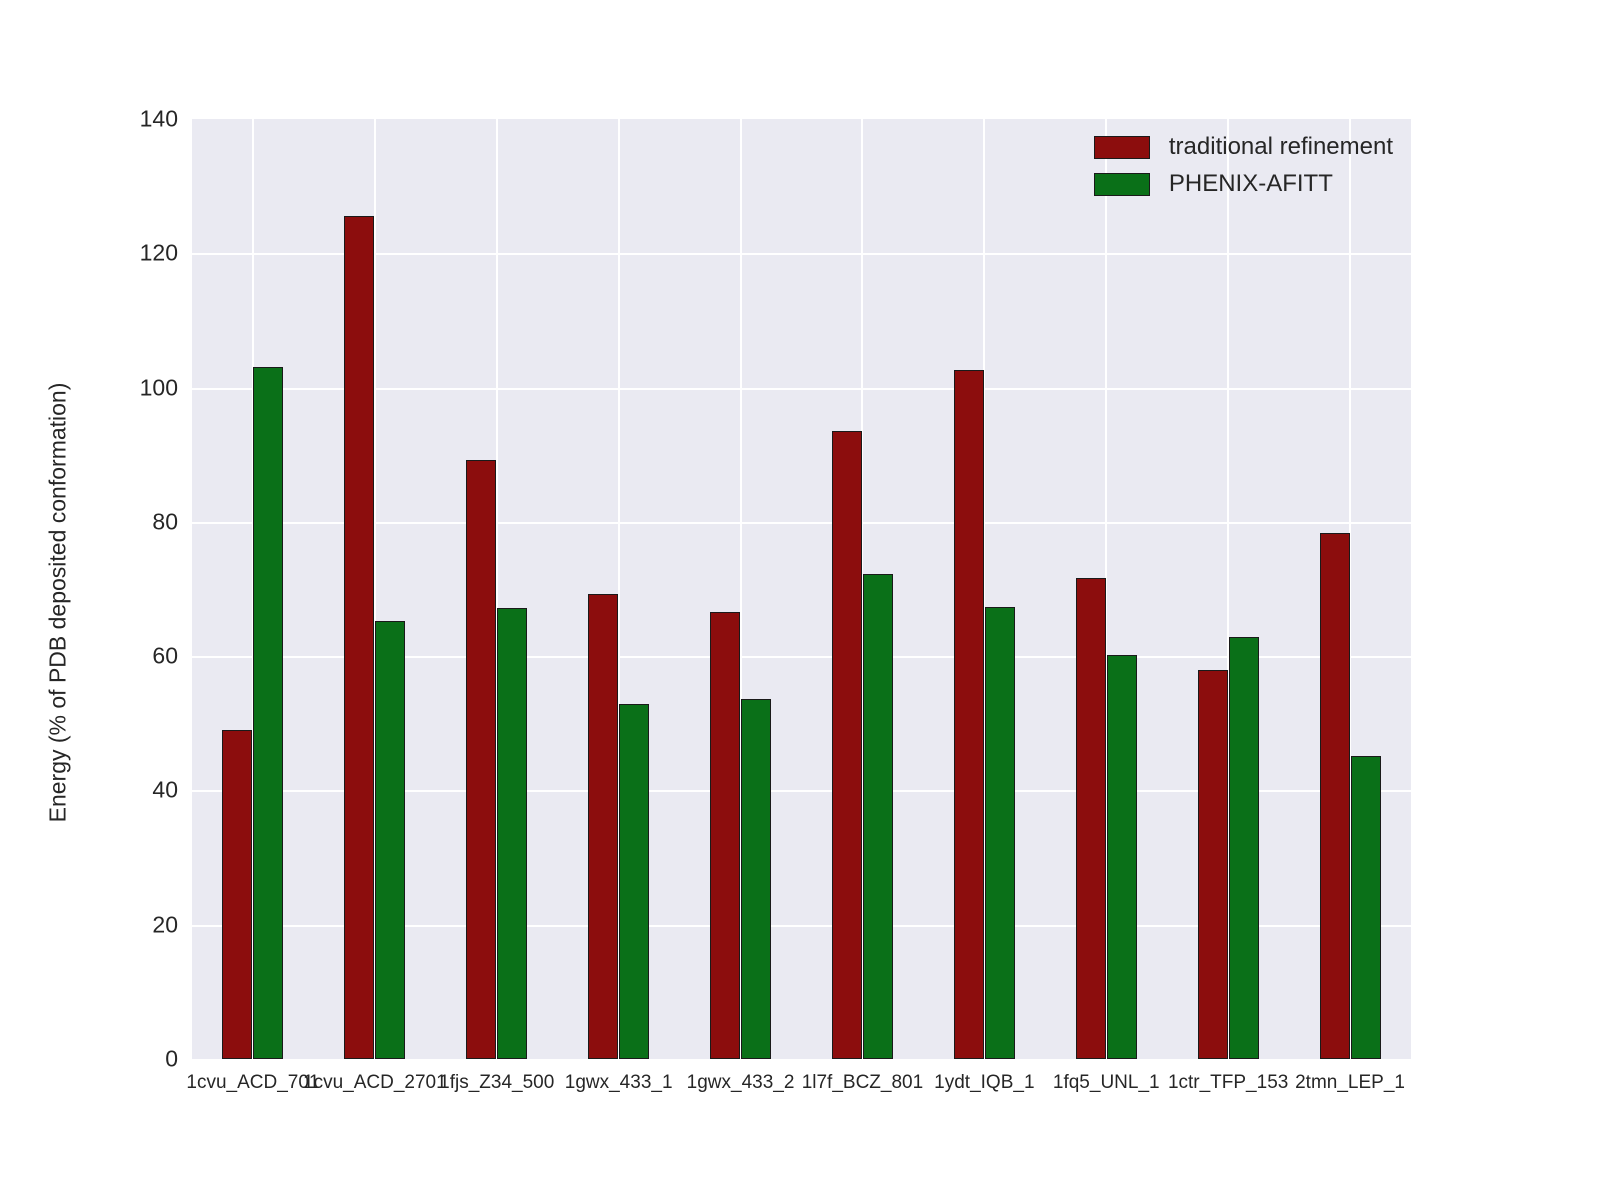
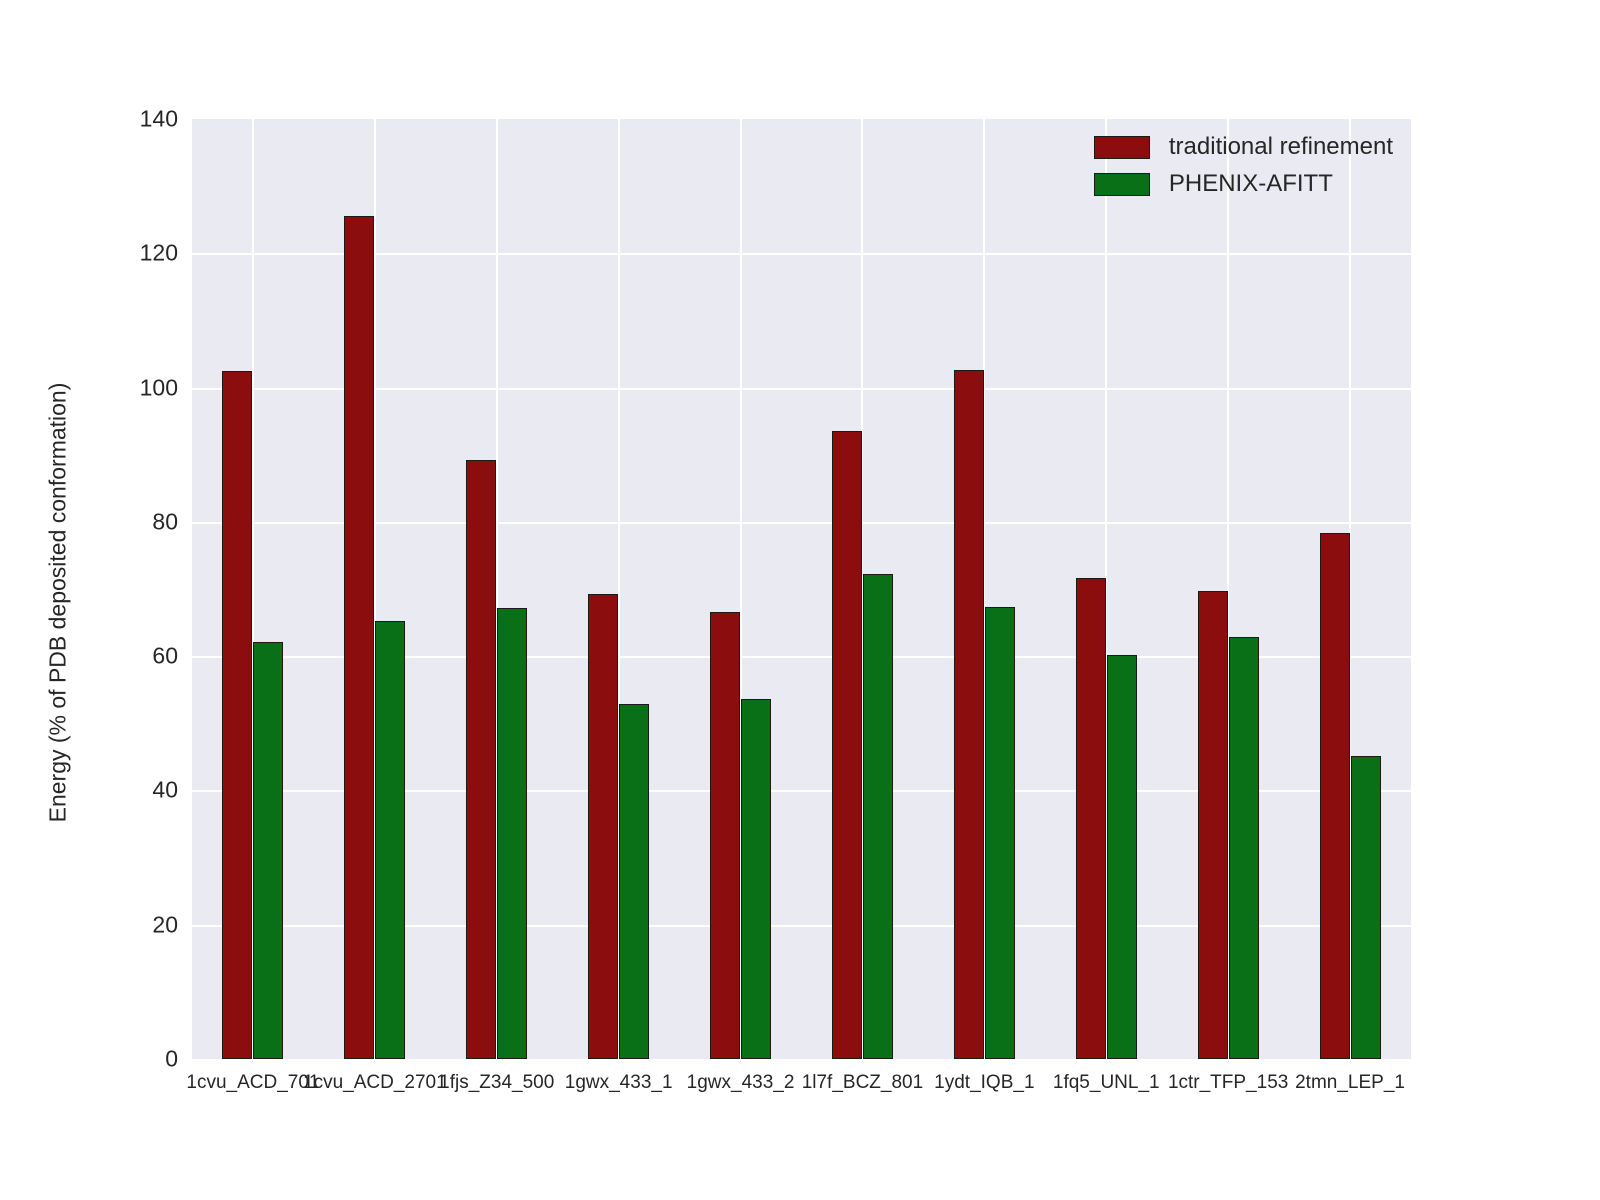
traditional refinement/1cvu_ACD_701: 49 -> 102
PHENIX-AFITT/1cvu_ACD_701: 103 -> 62
traditional refinement/1ctr_TFP_153: 58 -> 70
